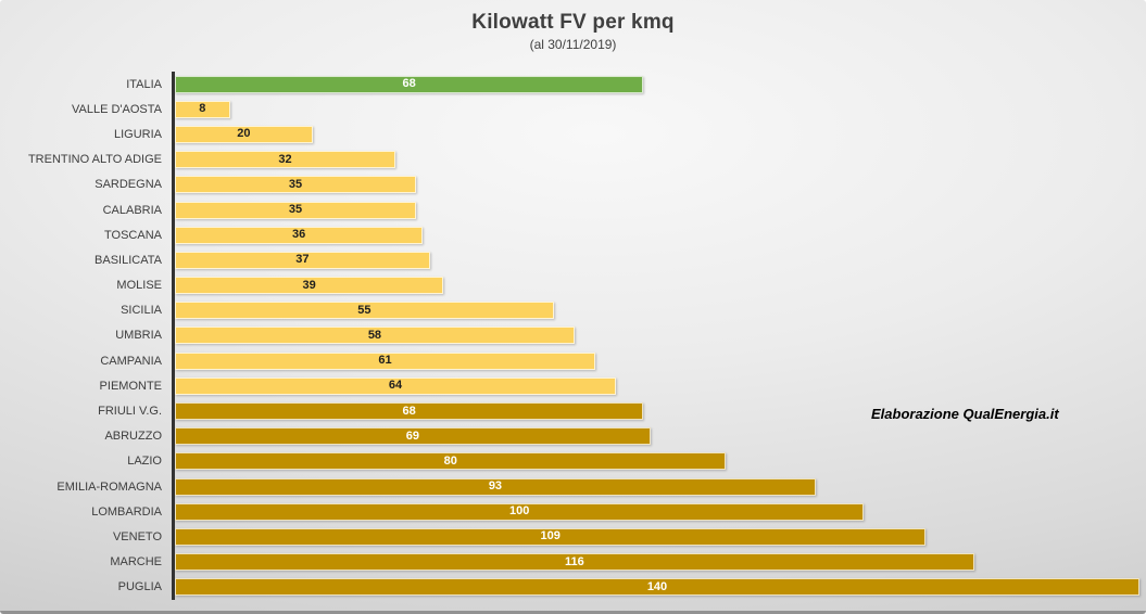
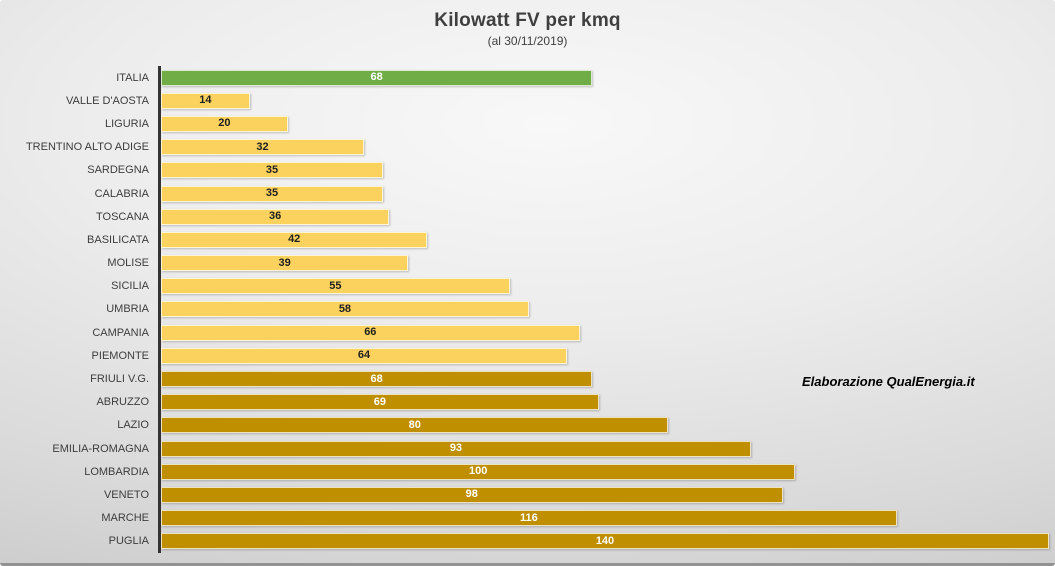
VALLE D'AOSTA: 8 -> 14
BASILICATA: 37 -> 42
CAMPANIA: 61 -> 66
VENETO: 109 -> 98
